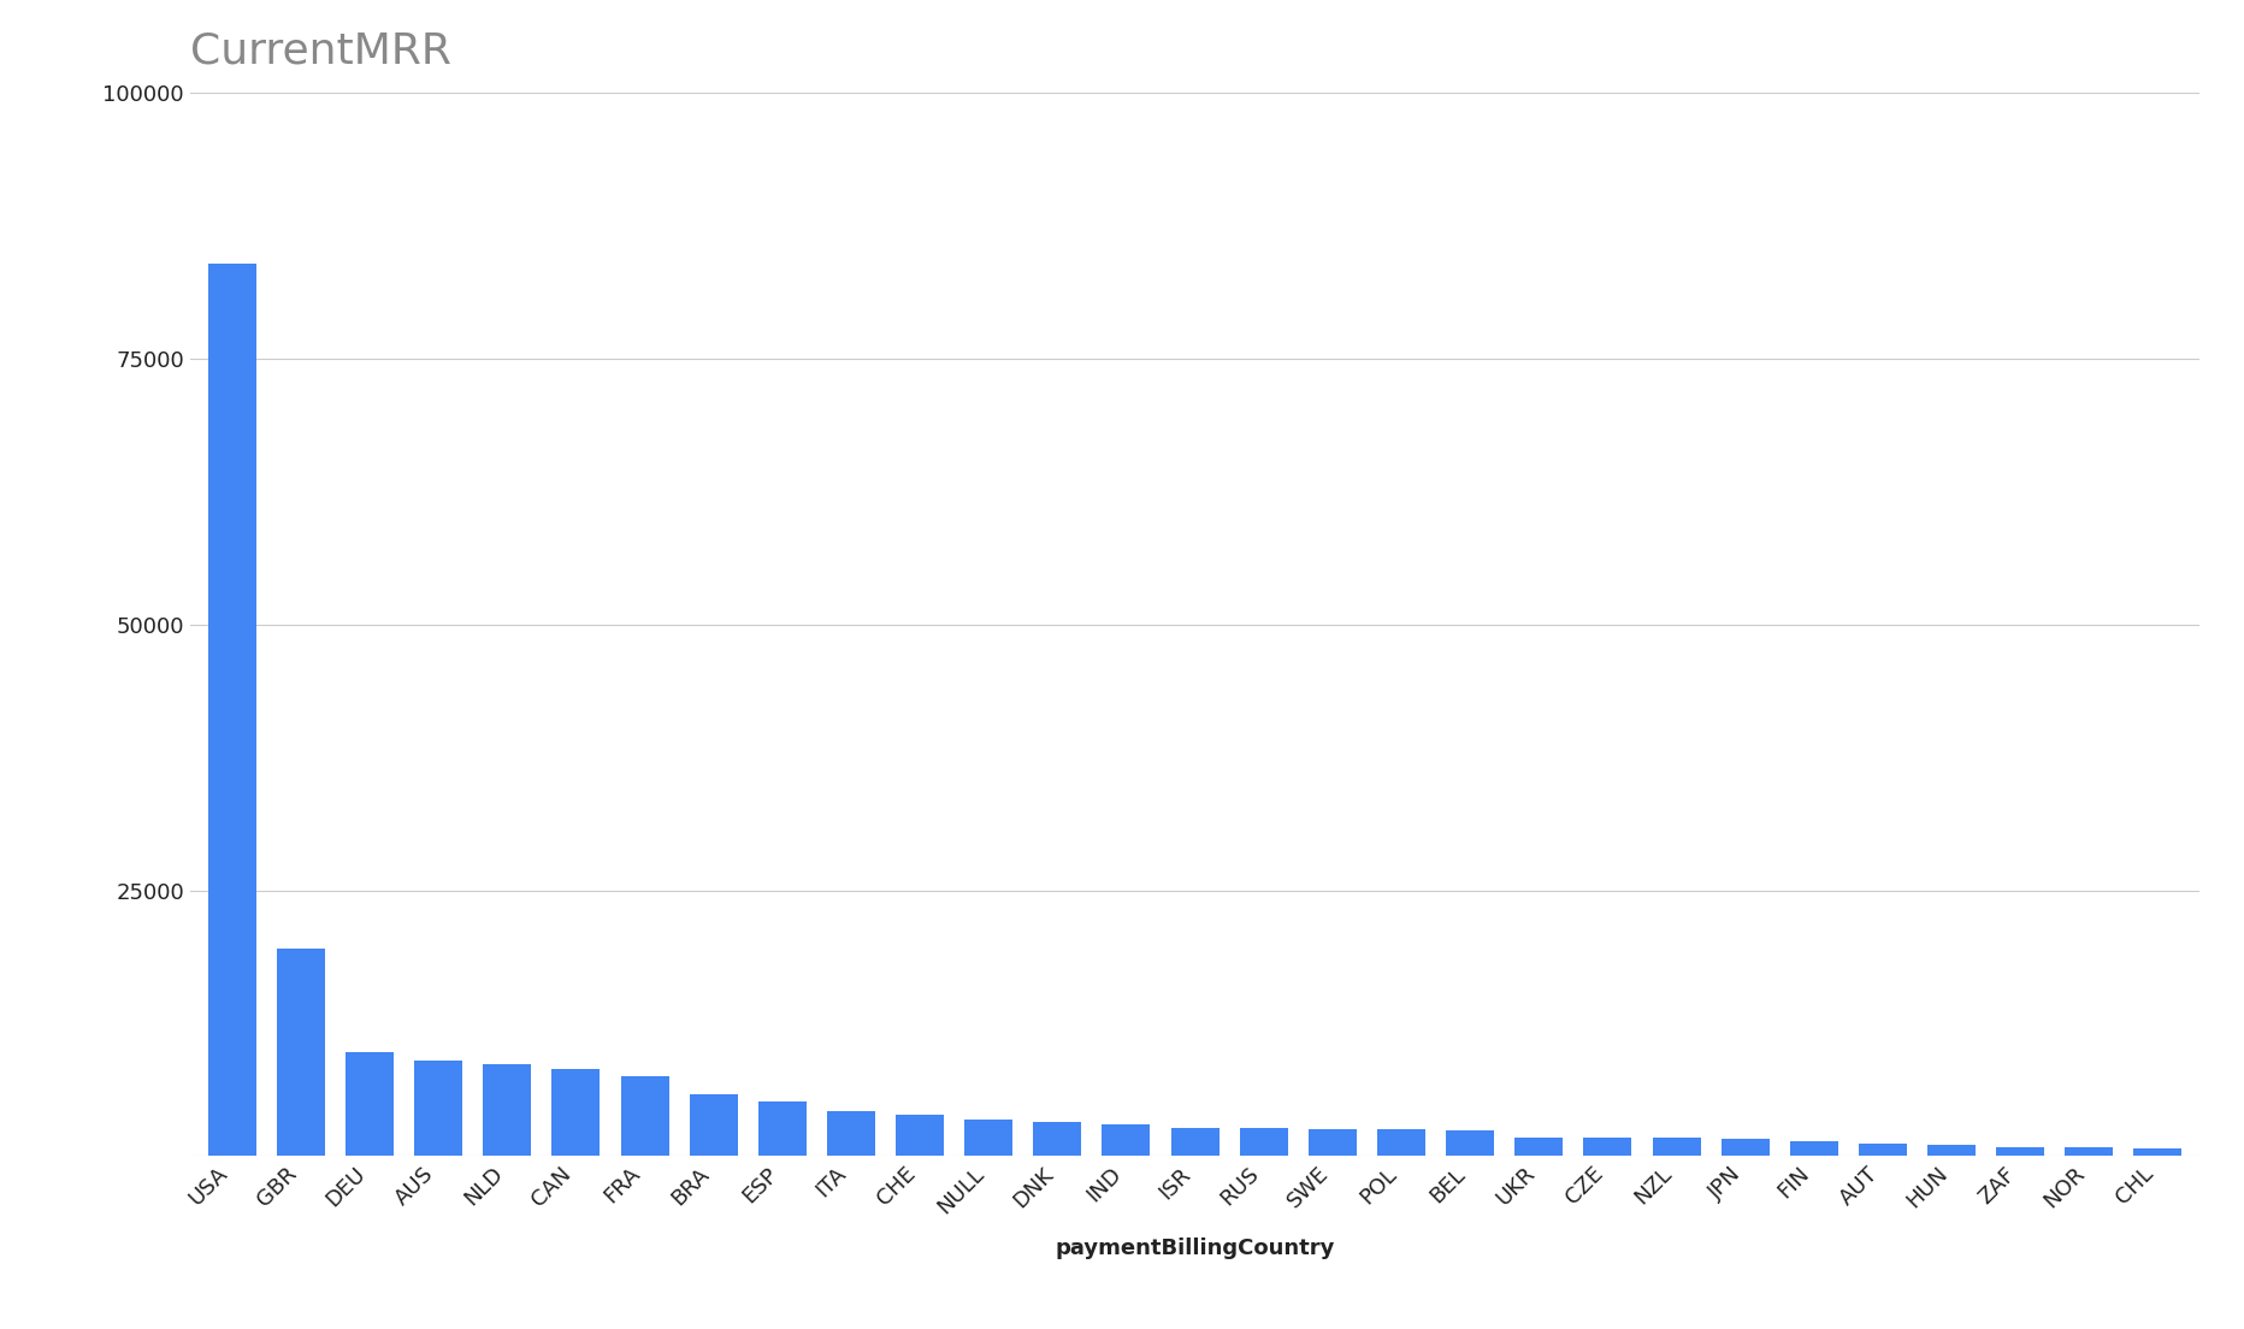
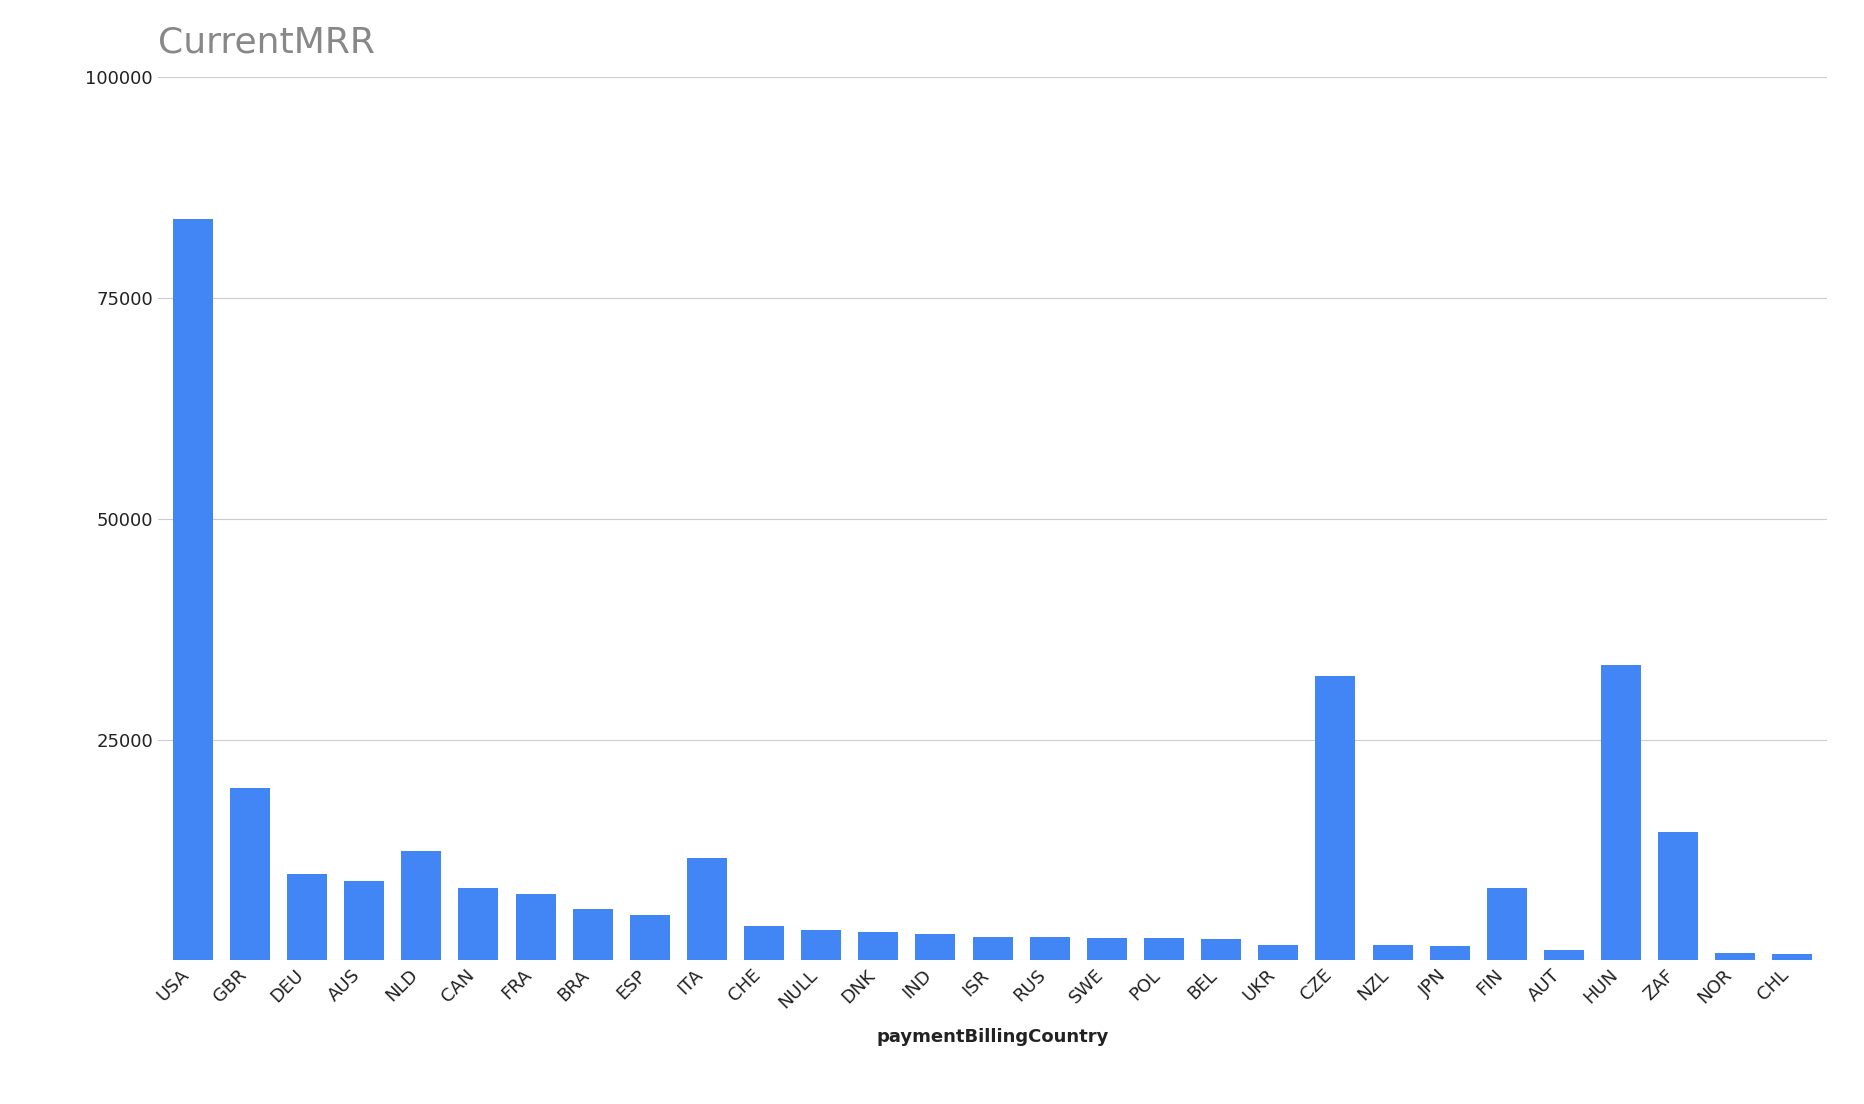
NLD: 8700 -> 12400
ITA: 4200 -> 11600
CZE: 1700 -> 32200
FIN: 1400 -> 8200
HUN: 1100 -> 33400
ZAF: 900 -> 14600
